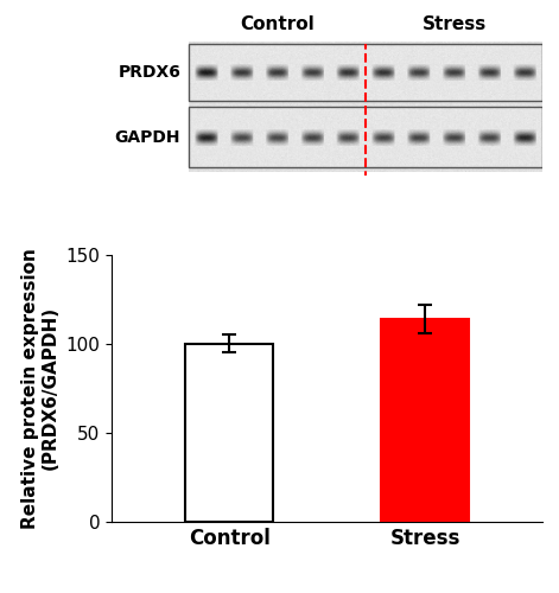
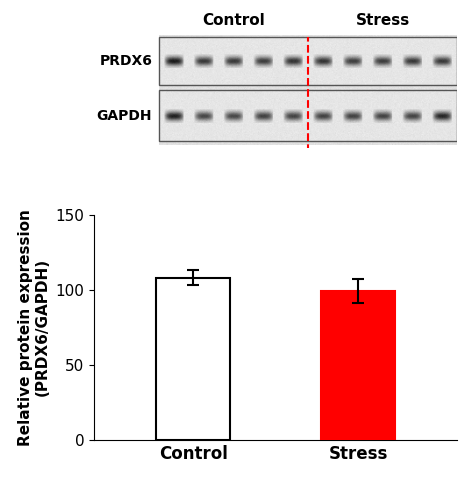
Control: 100 -> 108
Stress: 114 -> 99
